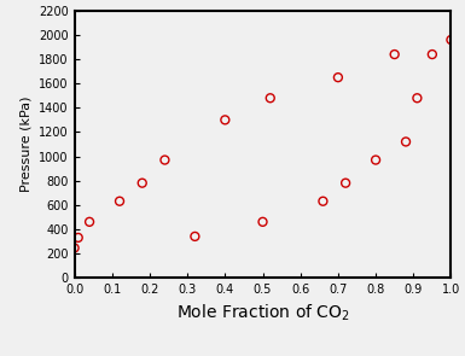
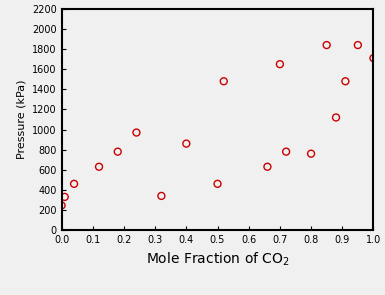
0.4: 1300 -> 860
0.8: 970 -> 760
1.0: 1960 -> 1710
